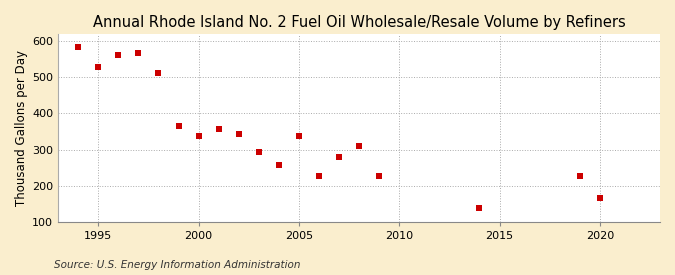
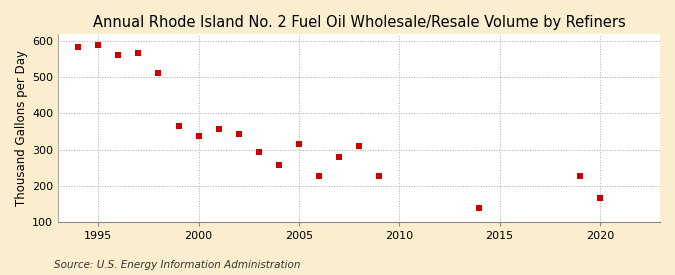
1995: 528 -> 590
2005: 337 -> 315
